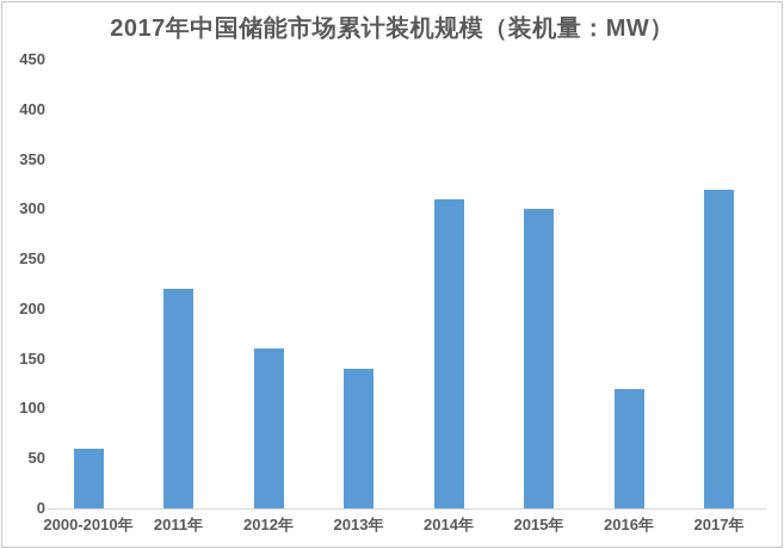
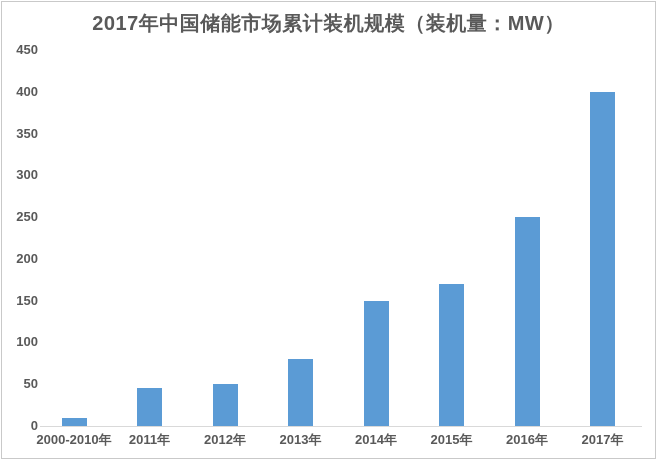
2000-2010年: 60 -> 10
2011年: 220 -> 40
2012年: 160 -> 50
2013年: 140 -> 80
2014年: 310 -> 150
2015年: 300 -> 170
2016年: 120 -> 250
2017年: 320 -> 400
